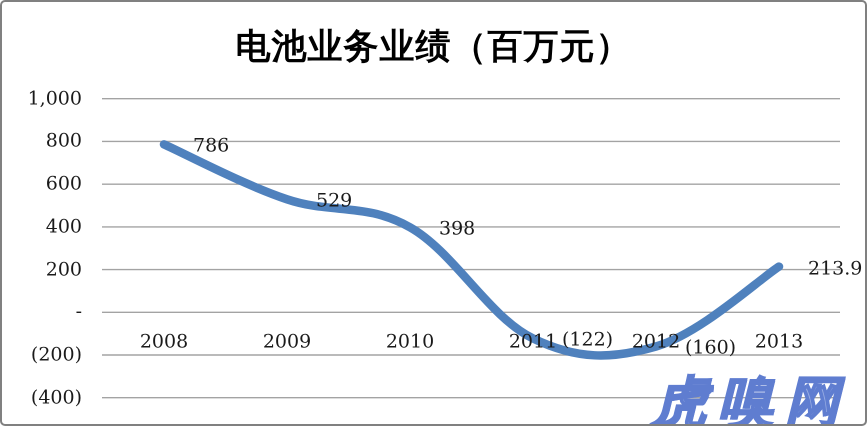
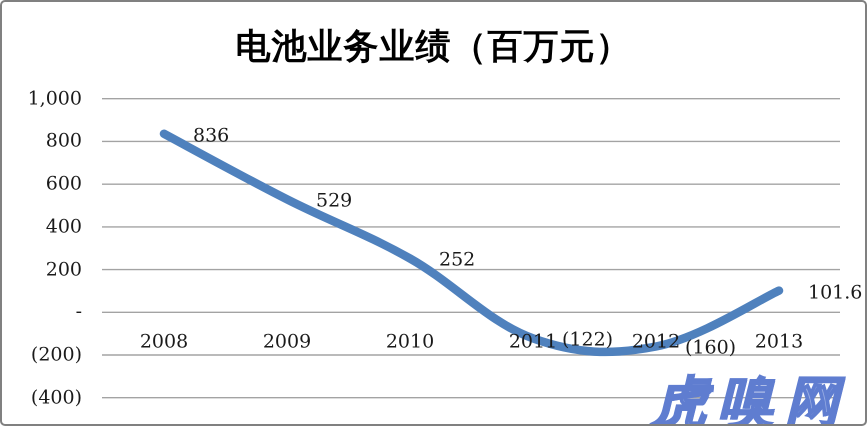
2008: 786 -> 836
2010: 398 -> 252
2013: 213.9 -> 101.6
